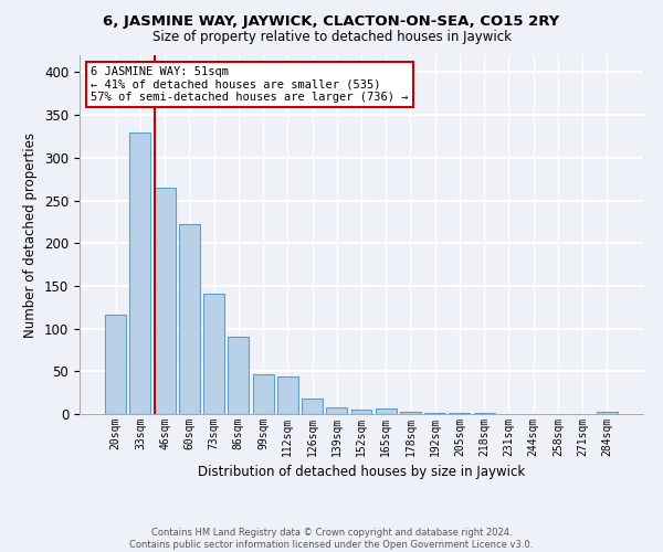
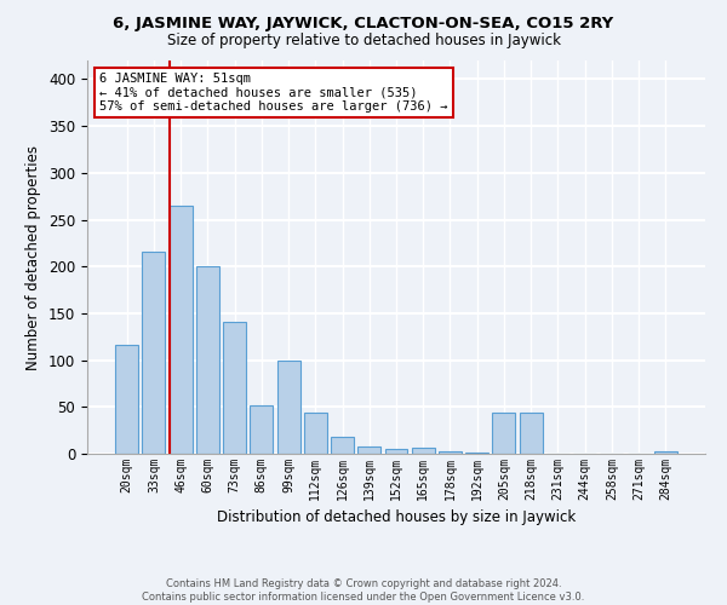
33sqm: 330 -> 216
60sqm: 222 -> 200
86sqm: 90 -> 52
99sqm: 46 -> 100
205sqm: 1 -> 44
218sqm: 1 -> 44
